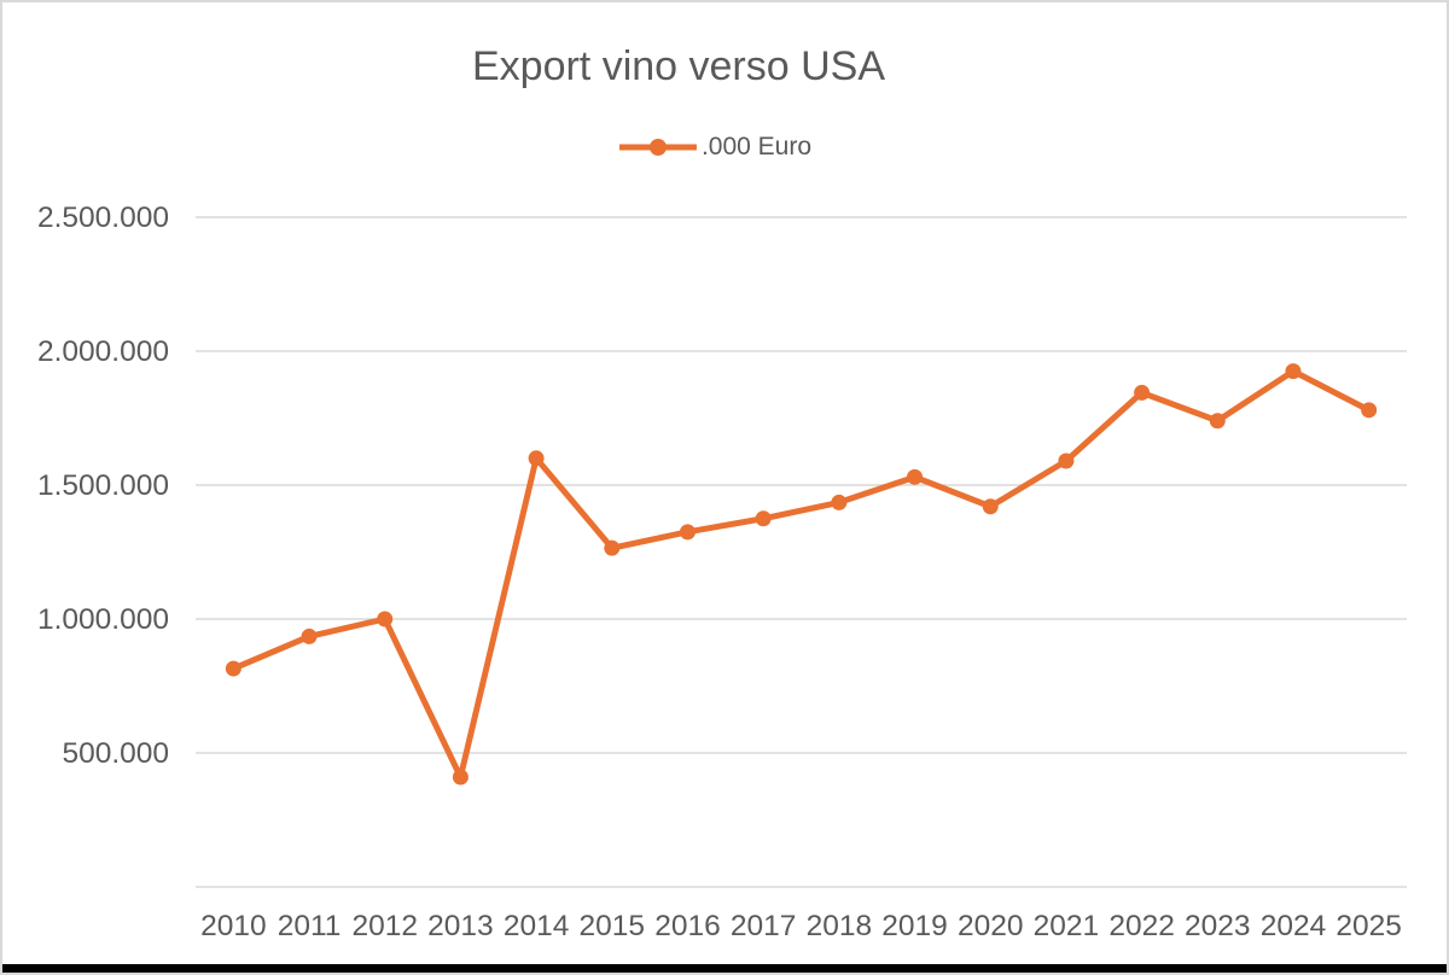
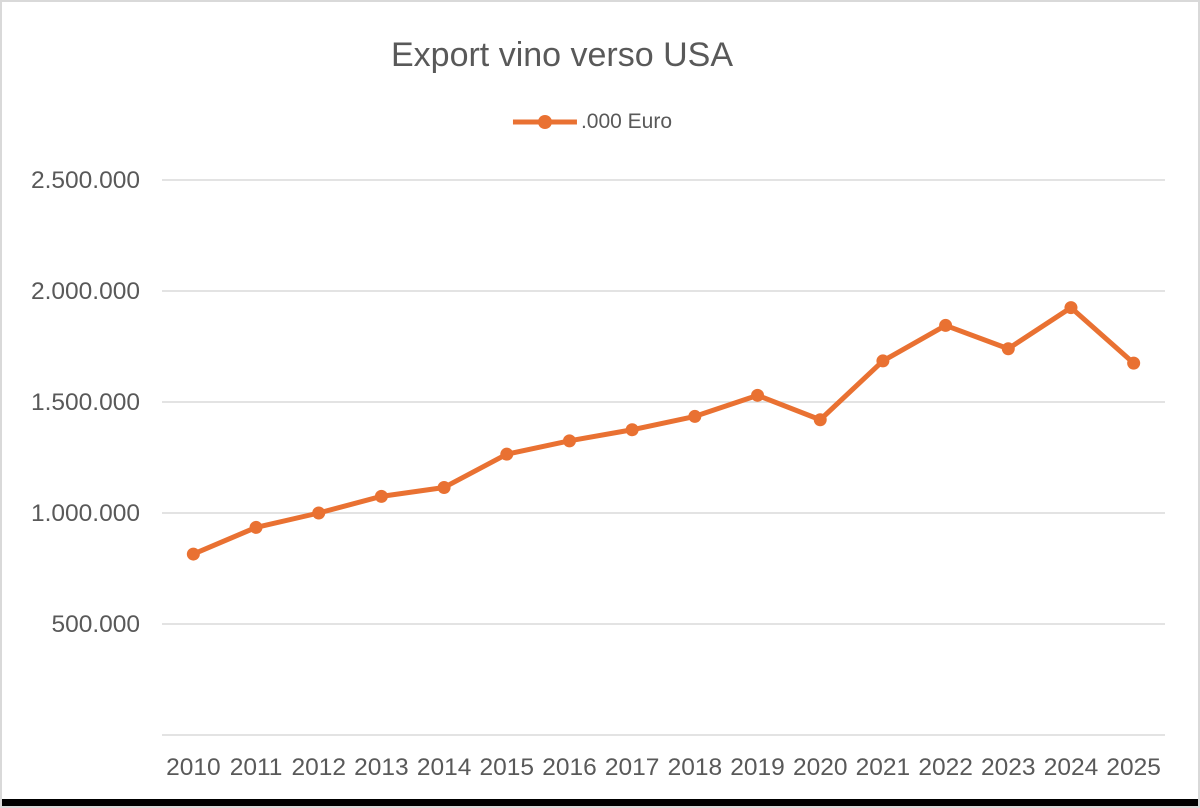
2013: 410000 -> 1080000
2014: 1600000 -> 1120000
2021: 1590000 -> 1680000
2025: 1780000 -> 1680000
